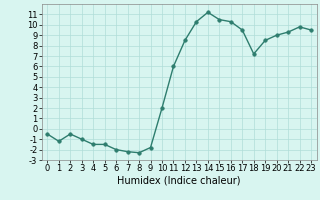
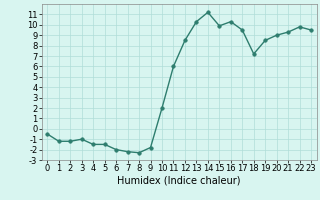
2: -0.5 -> -1.2
15: 10.5 -> 9.9
